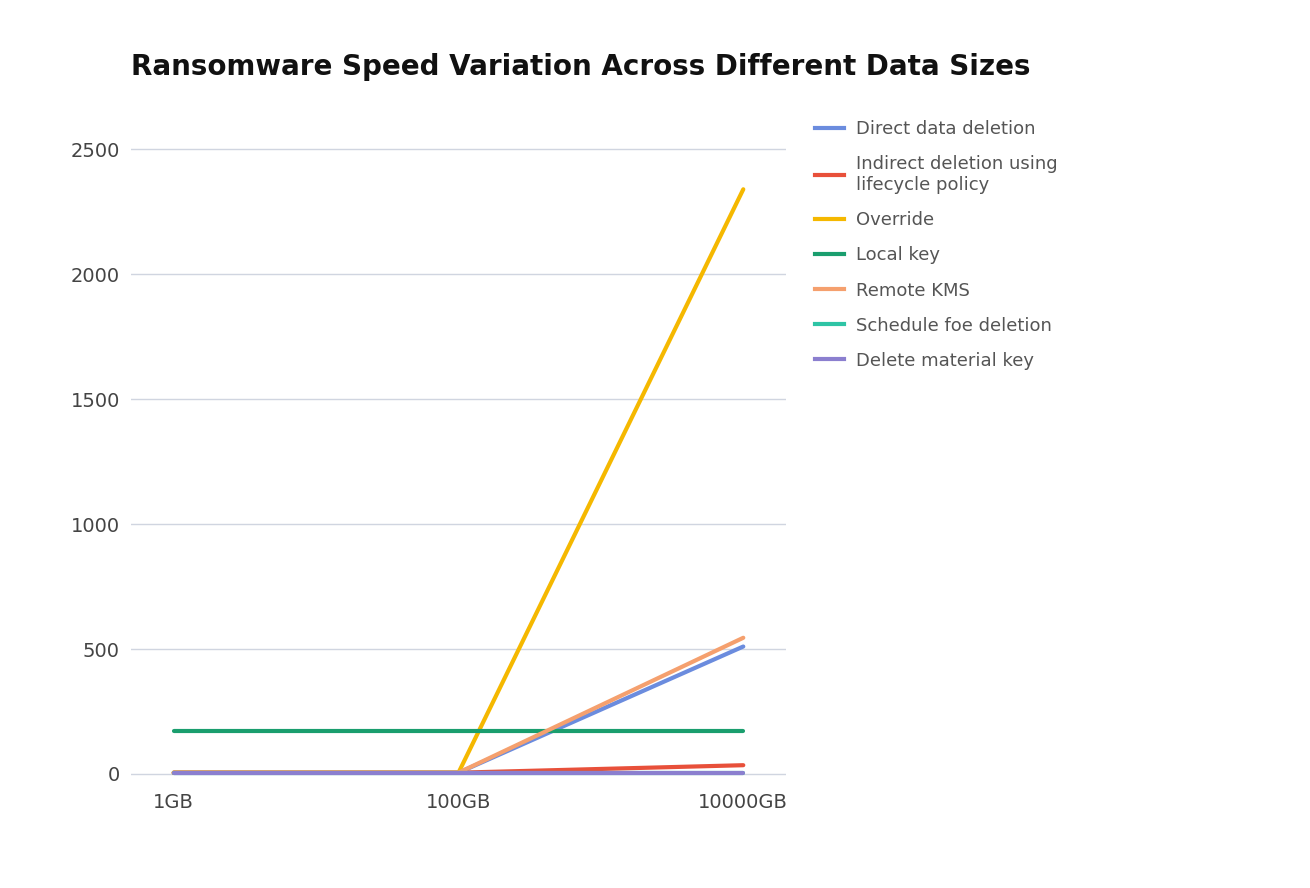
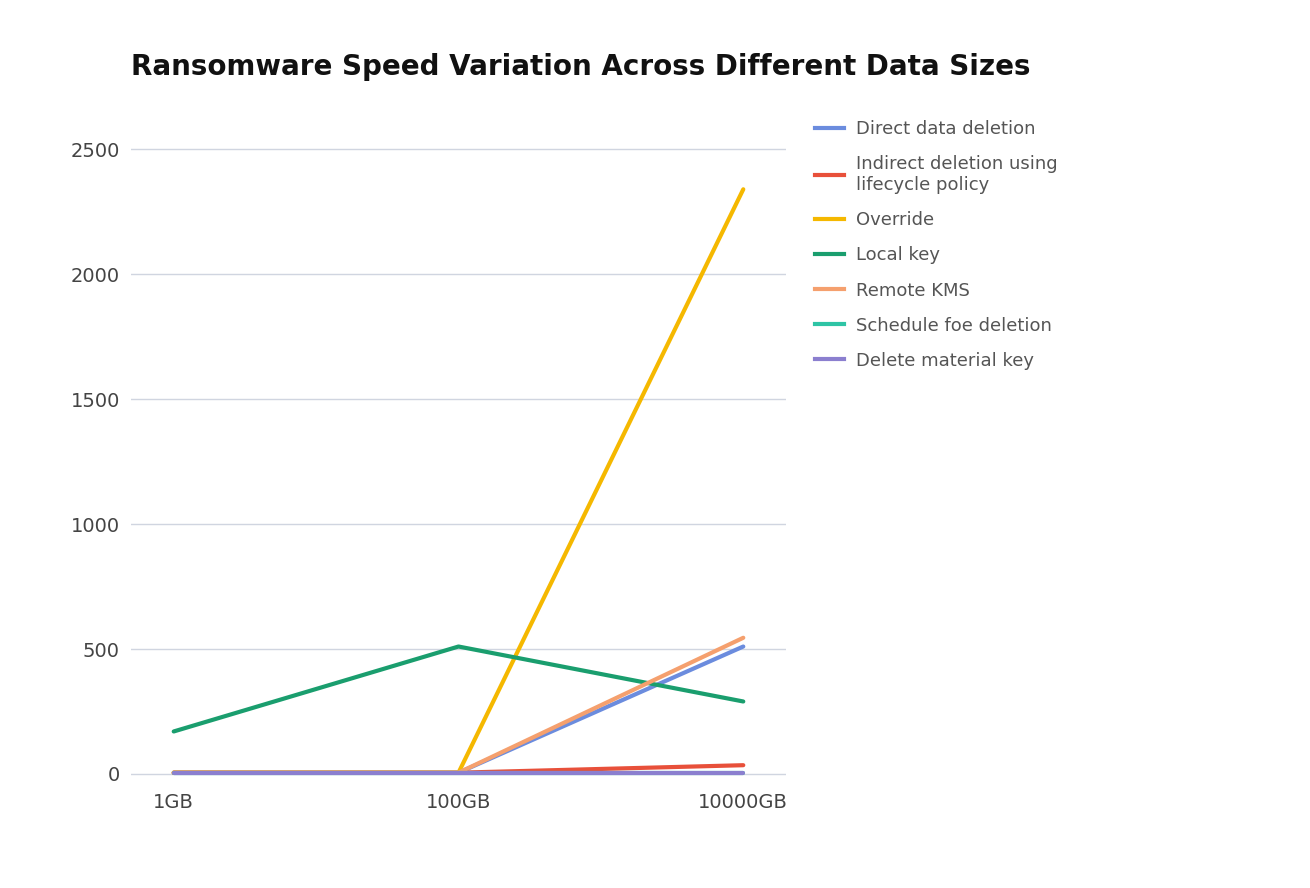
Local key/100GB: 170 -> 510
Local key/10000GB: 170 -> 290
